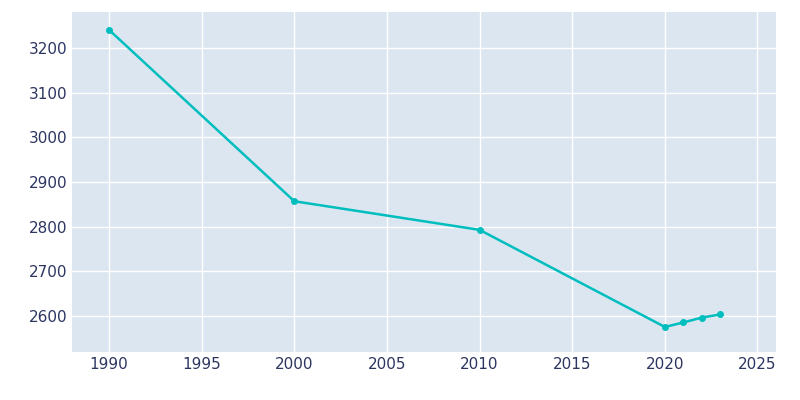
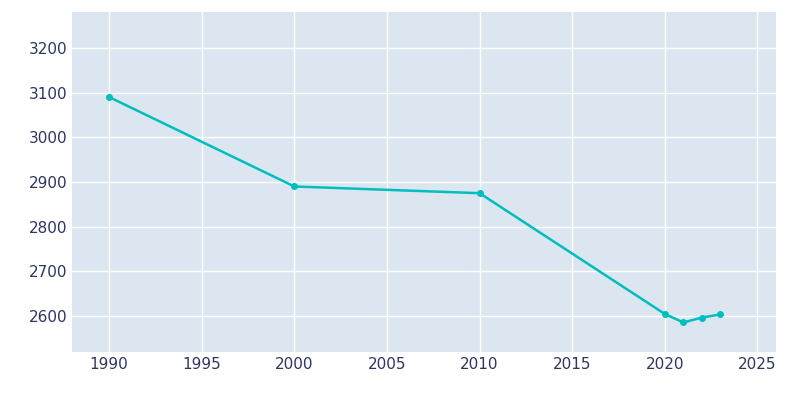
1990: 3240 -> 3090
2000: 2857 -> 2890
2010: 2793 -> 2875
2020: 2576 -> 2605
